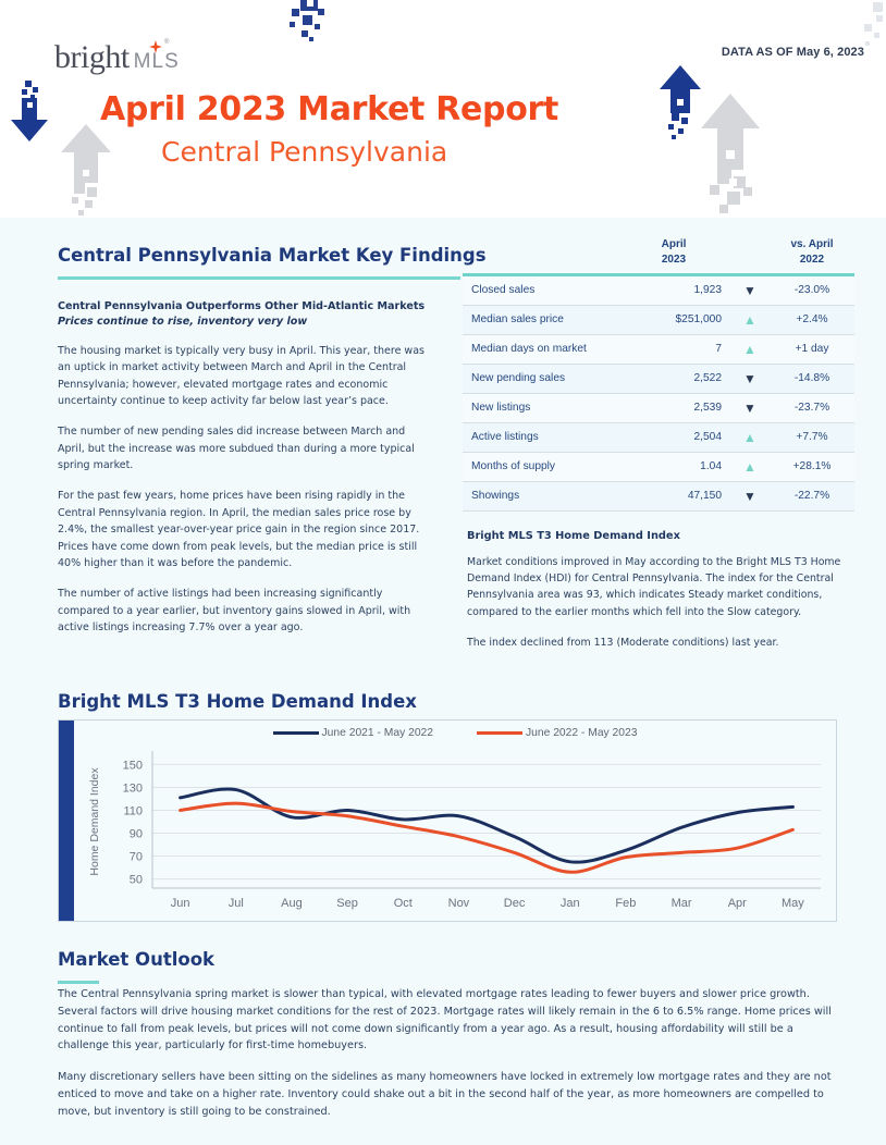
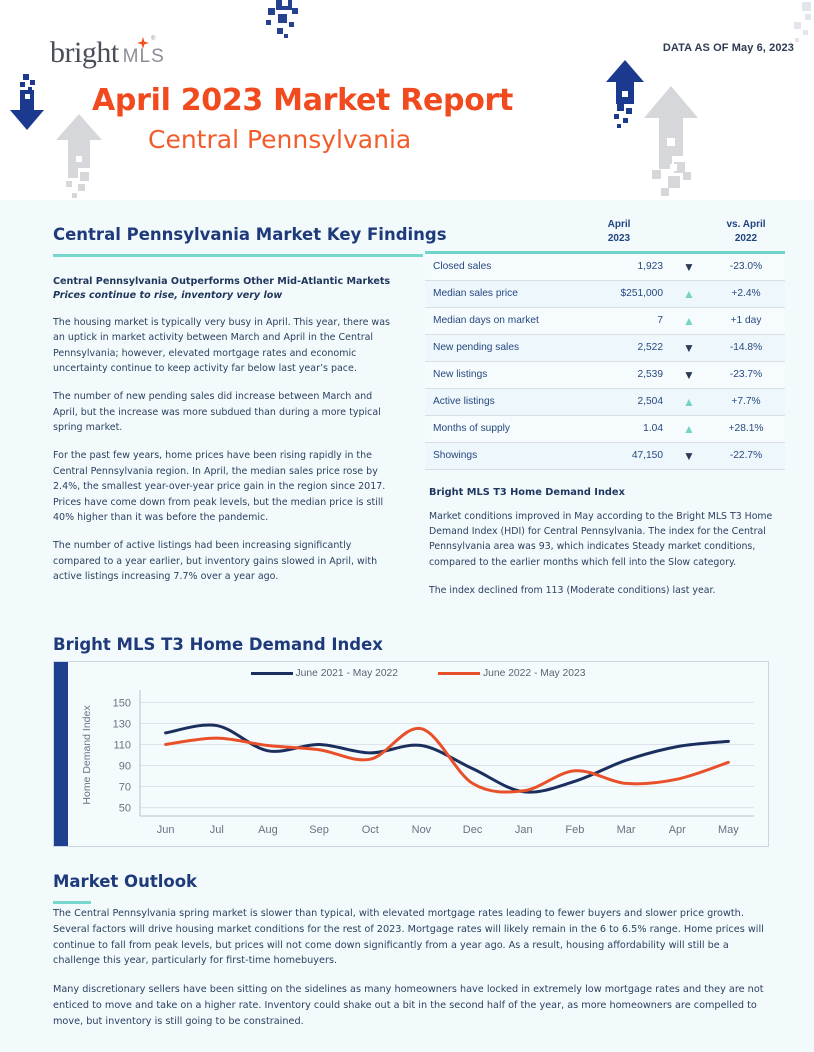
June 2021 - May 2022/Nov: 105 -> 109
June 2022 - May 2023/Nov: 87 -> 125
June 2022 - May 2023/Jan: 56 -> 66
June 2022 - May 2023/Feb: 69 -> 85
